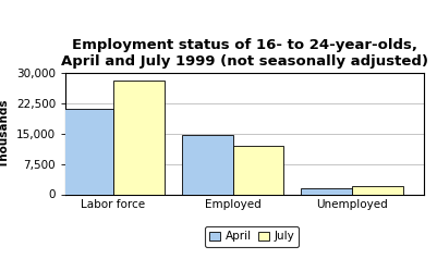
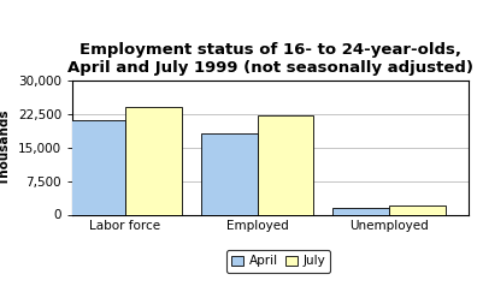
July/Labor force: 28,000 -> 24,000
April/Employed: 14,500 -> 18,000
July/Employed: 12,000 -> 22,000
